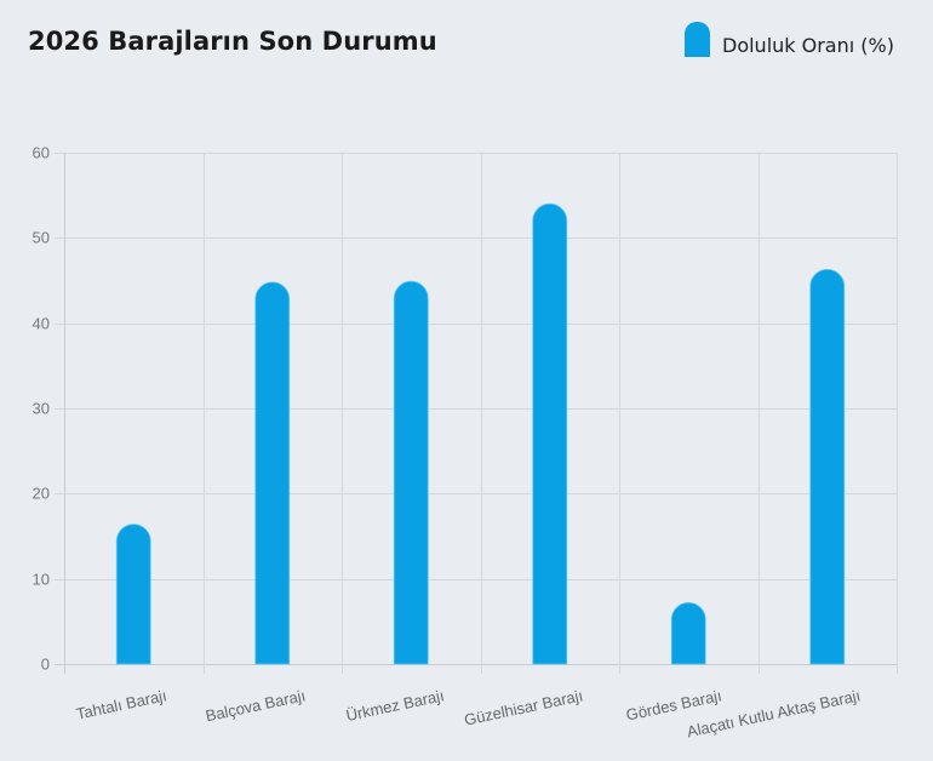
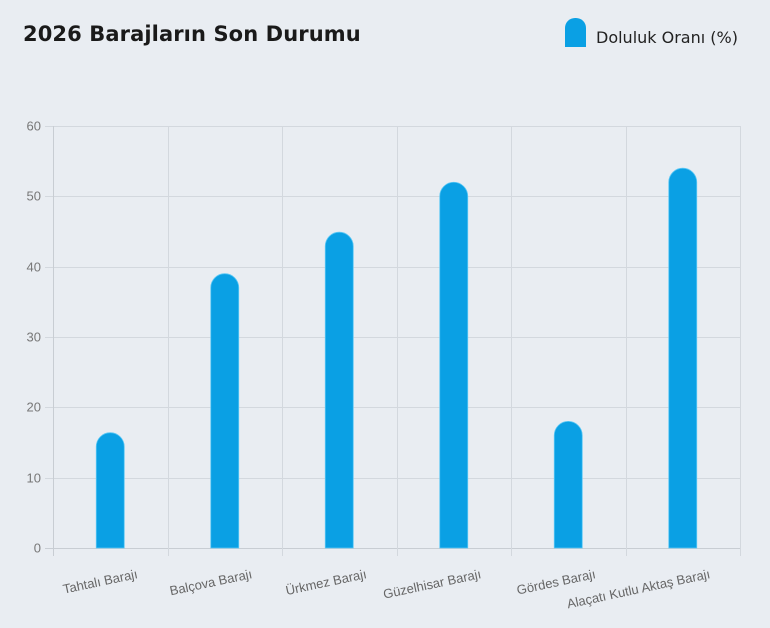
Balçova Barajı: 45 -> 39
Güzelhisar Barajı: 54 -> 52
Gördes Barajı: 7 -> 18
Alaçatı Kutlu Aktaş Barajı: 46 -> 54
